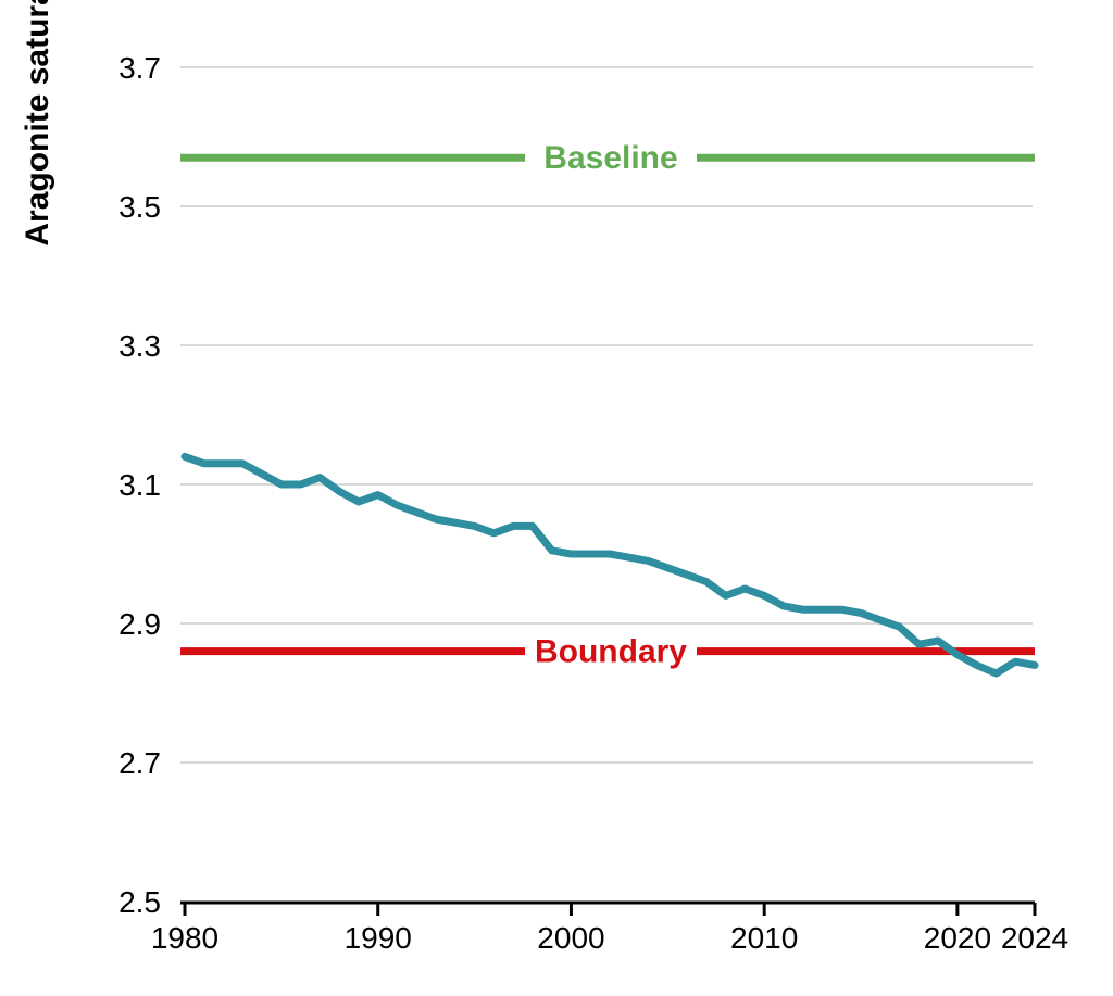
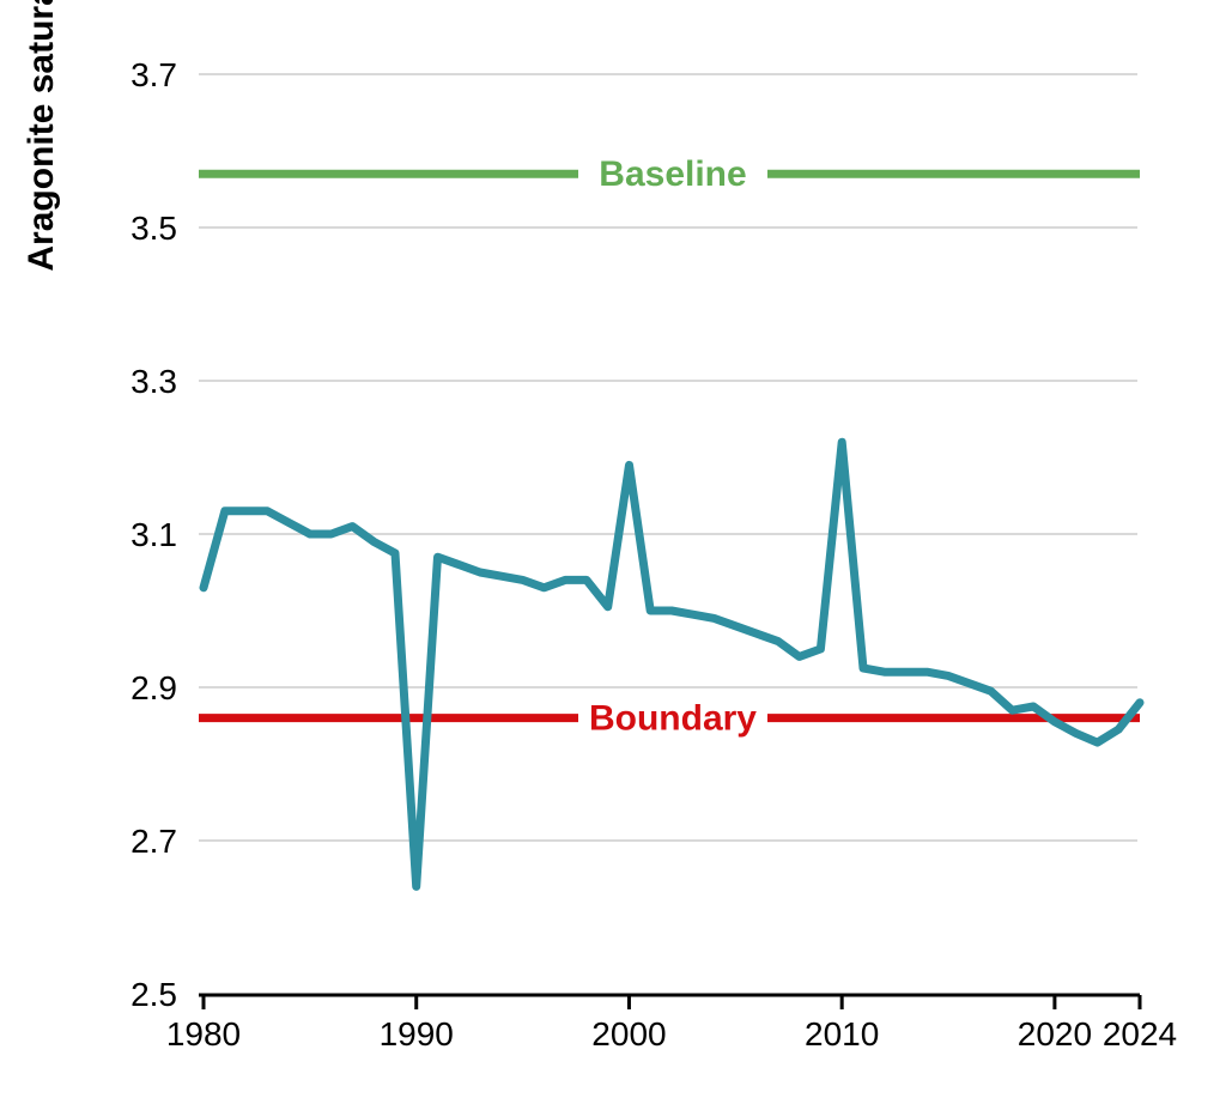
1980: 3.14 -> 3.03
1990: 3.08 -> 2.64
2000: 3.00 -> 3.19
2010: 2.94 -> 3.22
2024: 2.84 -> 2.88
